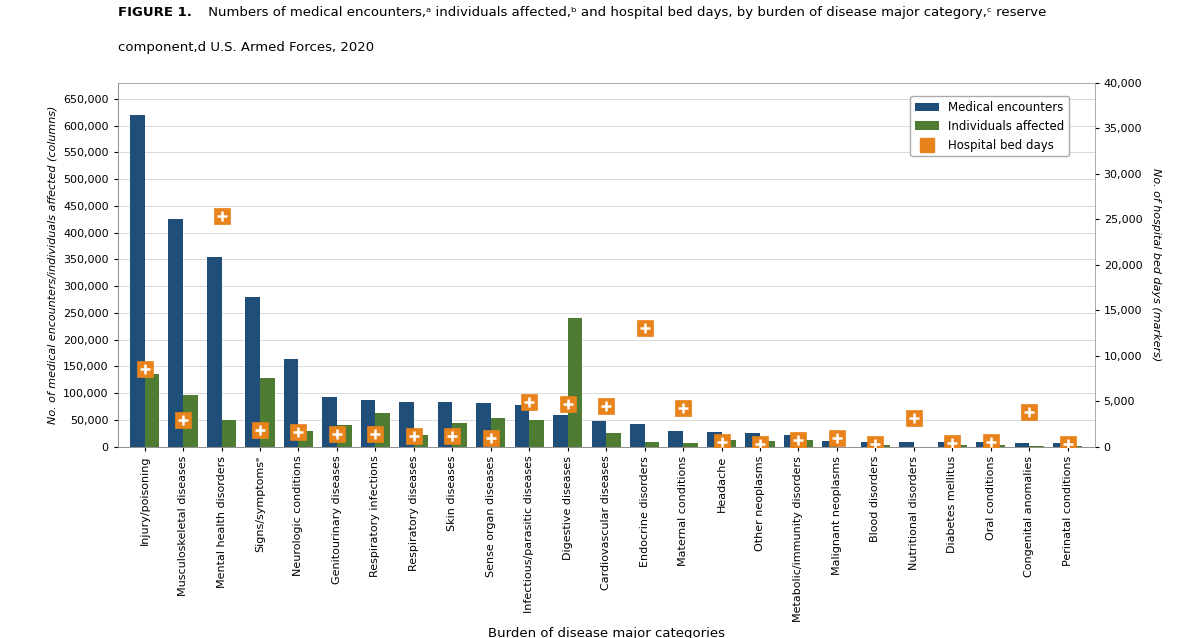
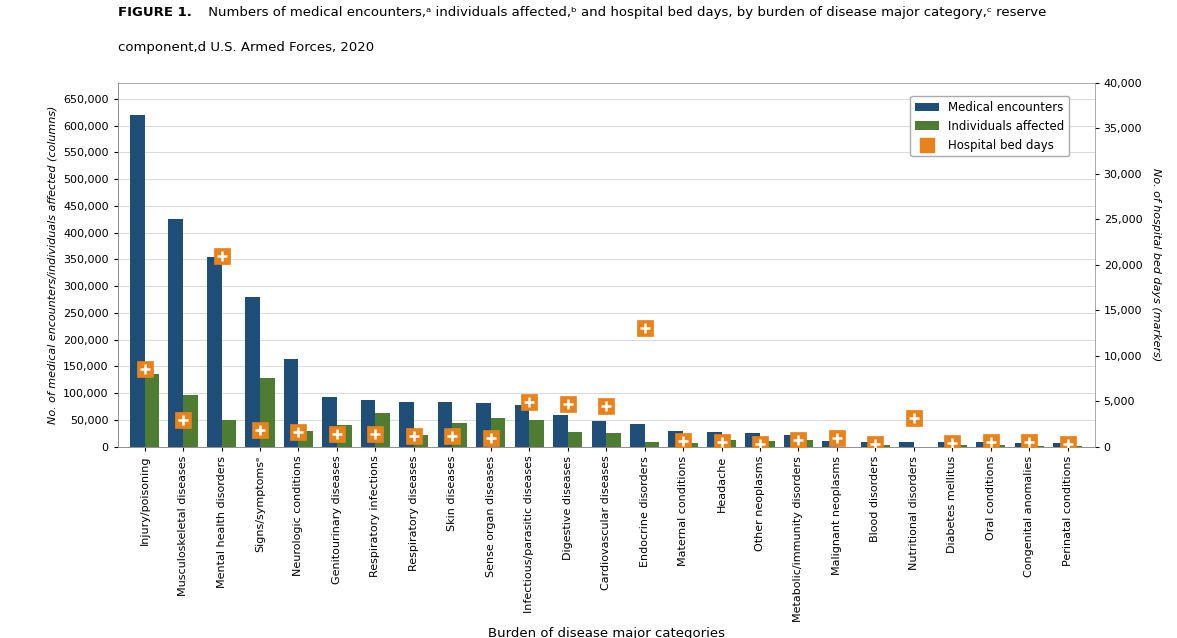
Hospital bed days/Mental health disorders: 25,400 -> 21,000
Individuals affected/Digestive diseases: 240,000 -> 28,000
Hospital bed days/Maternal conditions: 4,200 -> 600
Hospital bed days/Congenital anomalies: 3,800 -> 500
